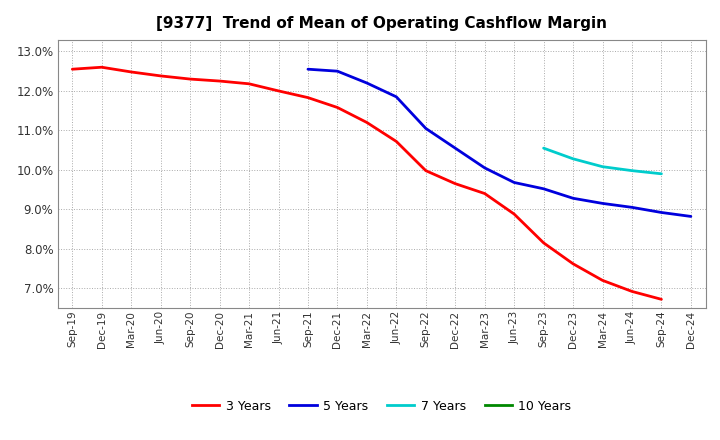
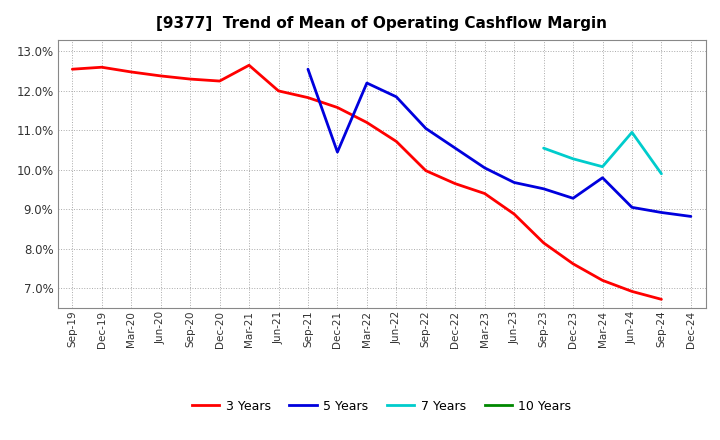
3 Years/Mar-21: 12.18% -> 12.65%
5 Years/Dec-21: 12.50% -> 10.45%
5 Years/Mar-24: 9.15% -> 9.80%
7 Years/Jun-24: 9.98% -> 10.95%
